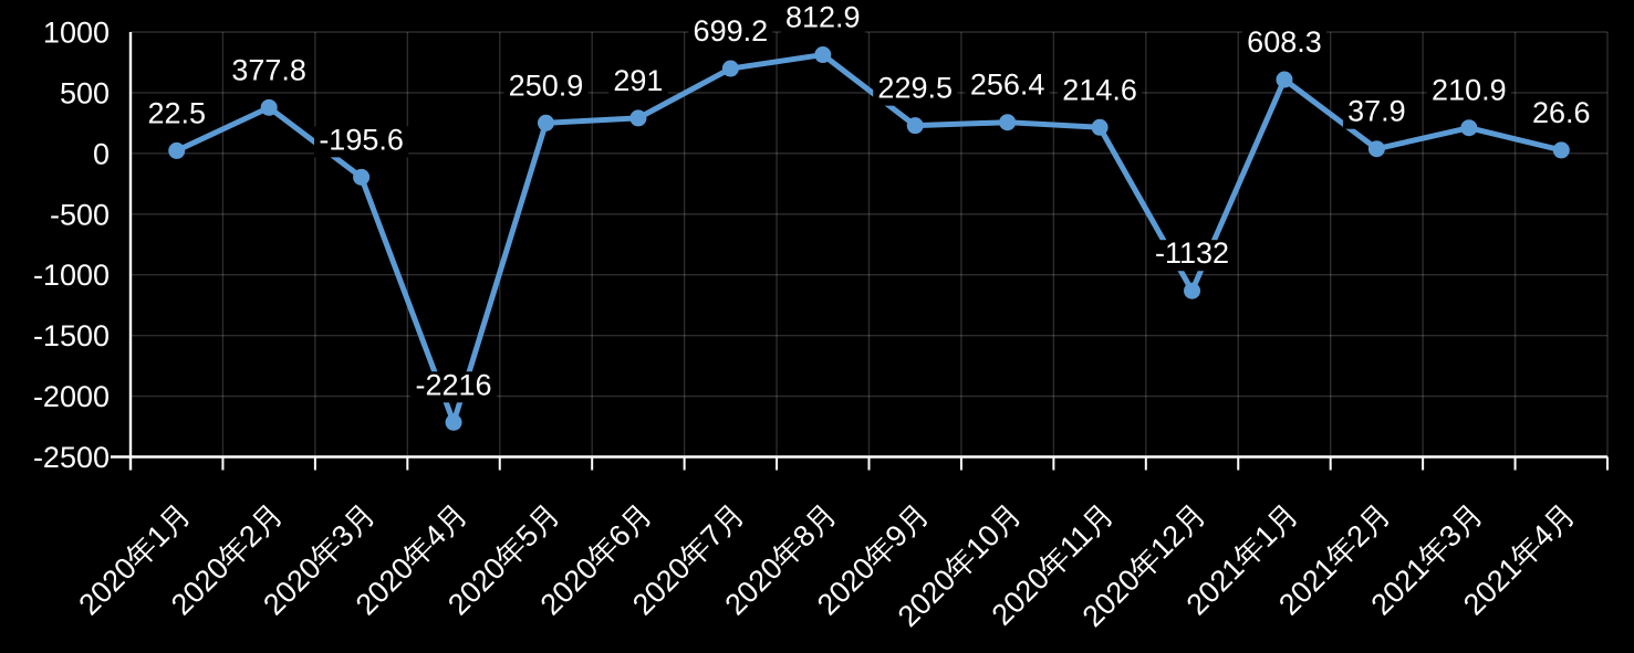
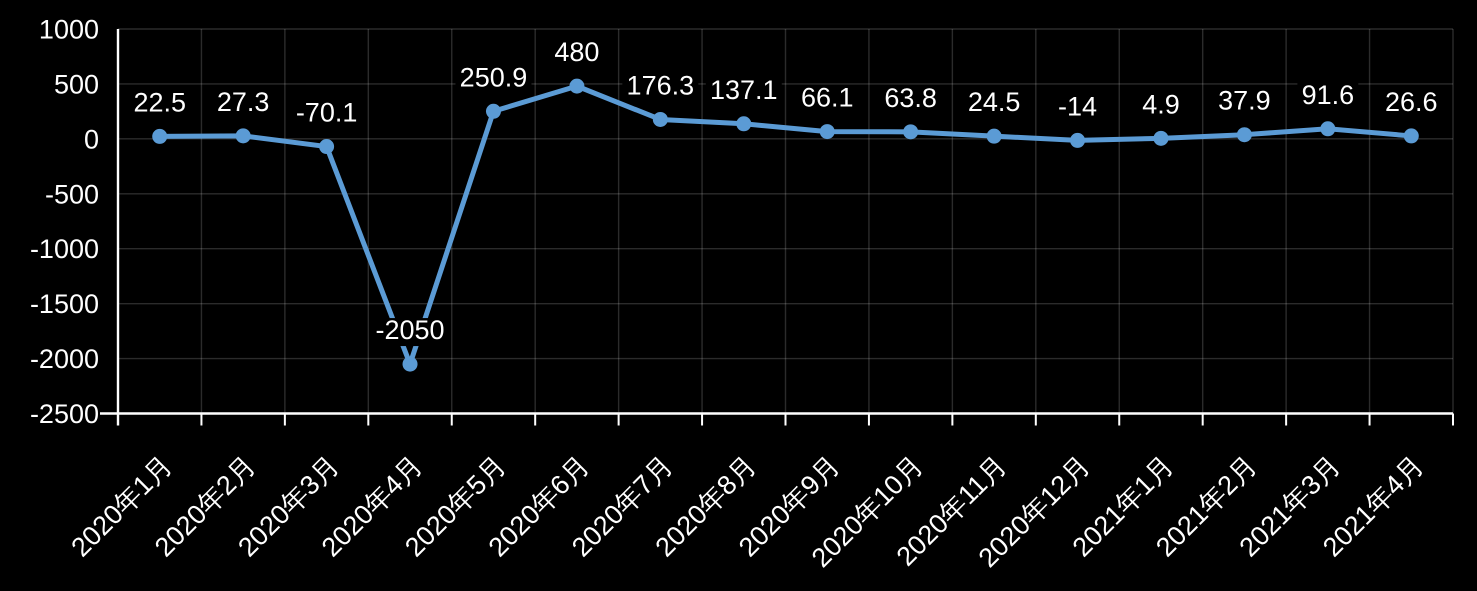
2020年2月: 377.8 -> 27.3
2020年3月: -195.6 -> -70.1
2020年4月: -2216 -> -2050
2020年6月: 291 -> 480
2020年7月: 699.2 -> 176.3
2020年8月: 812.9 -> 137.1
2020年9月: 229.5 -> 66.1
2020年10月: 256.4 -> 63.8
2020年11月: 214.6 -> 24.5
2020年12月: -1132 -> -14
2021年1月: 608.3 -> 4.9
2021年3月: 210.9 -> 91.6
